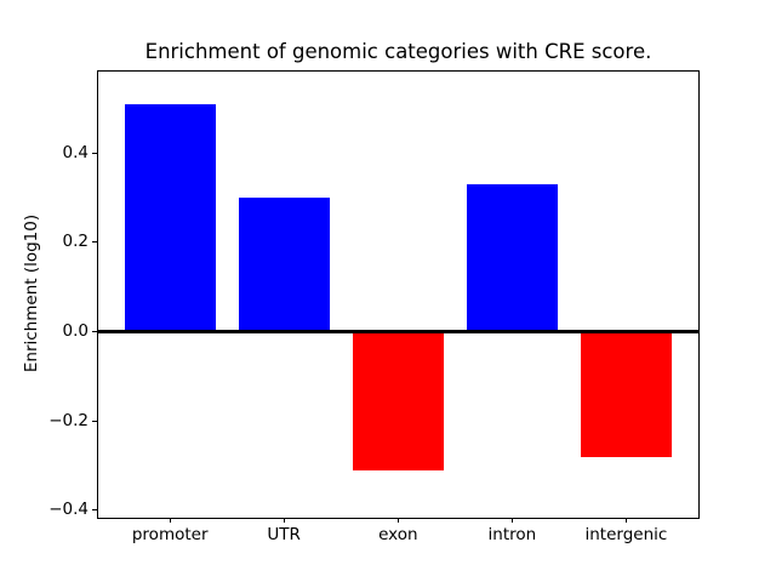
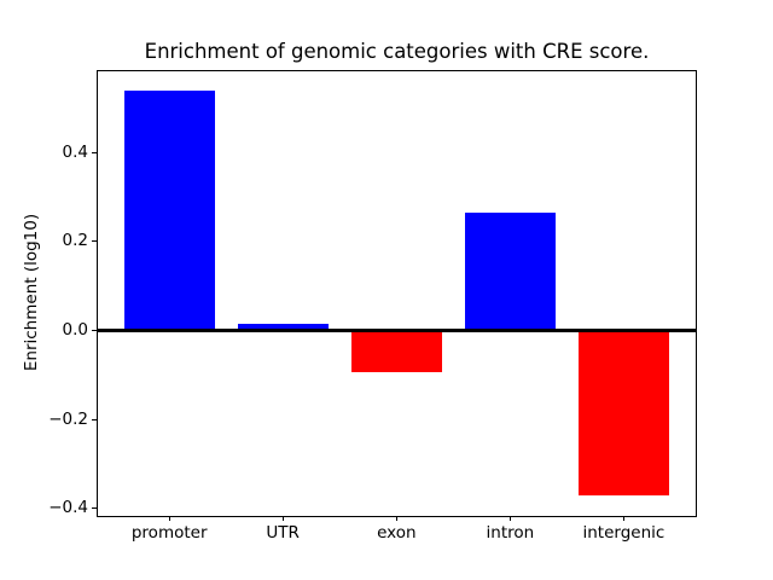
promoter: 0.51 -> 0.54
UTR: 0.30 -> 0.01
exon: -0.31 -> -0.09
intron: 0.33 -> 0.27
intergenic: -0.28 -> -0.37
